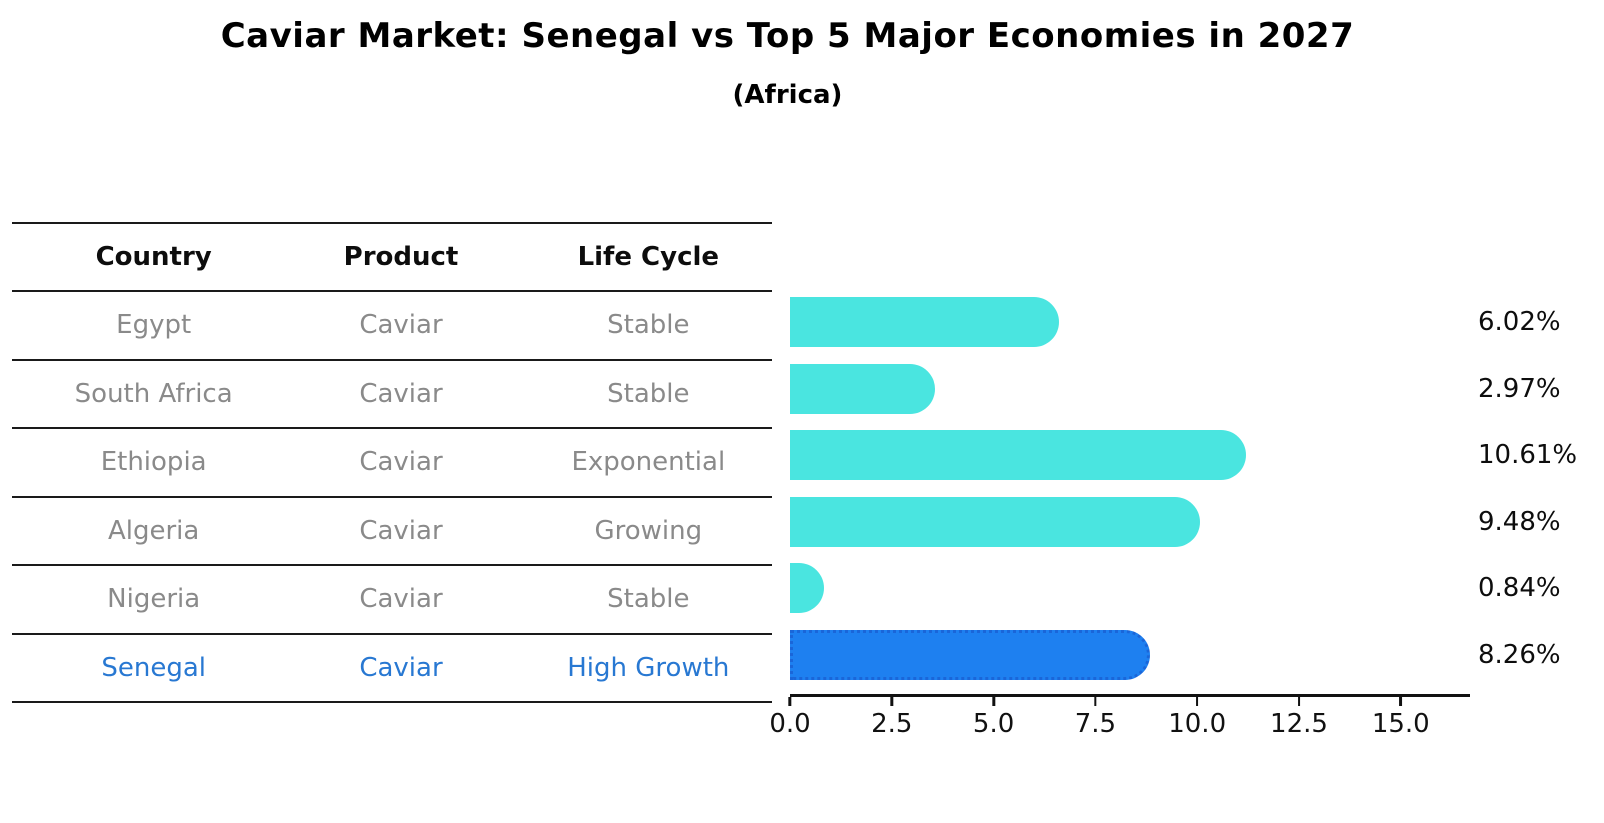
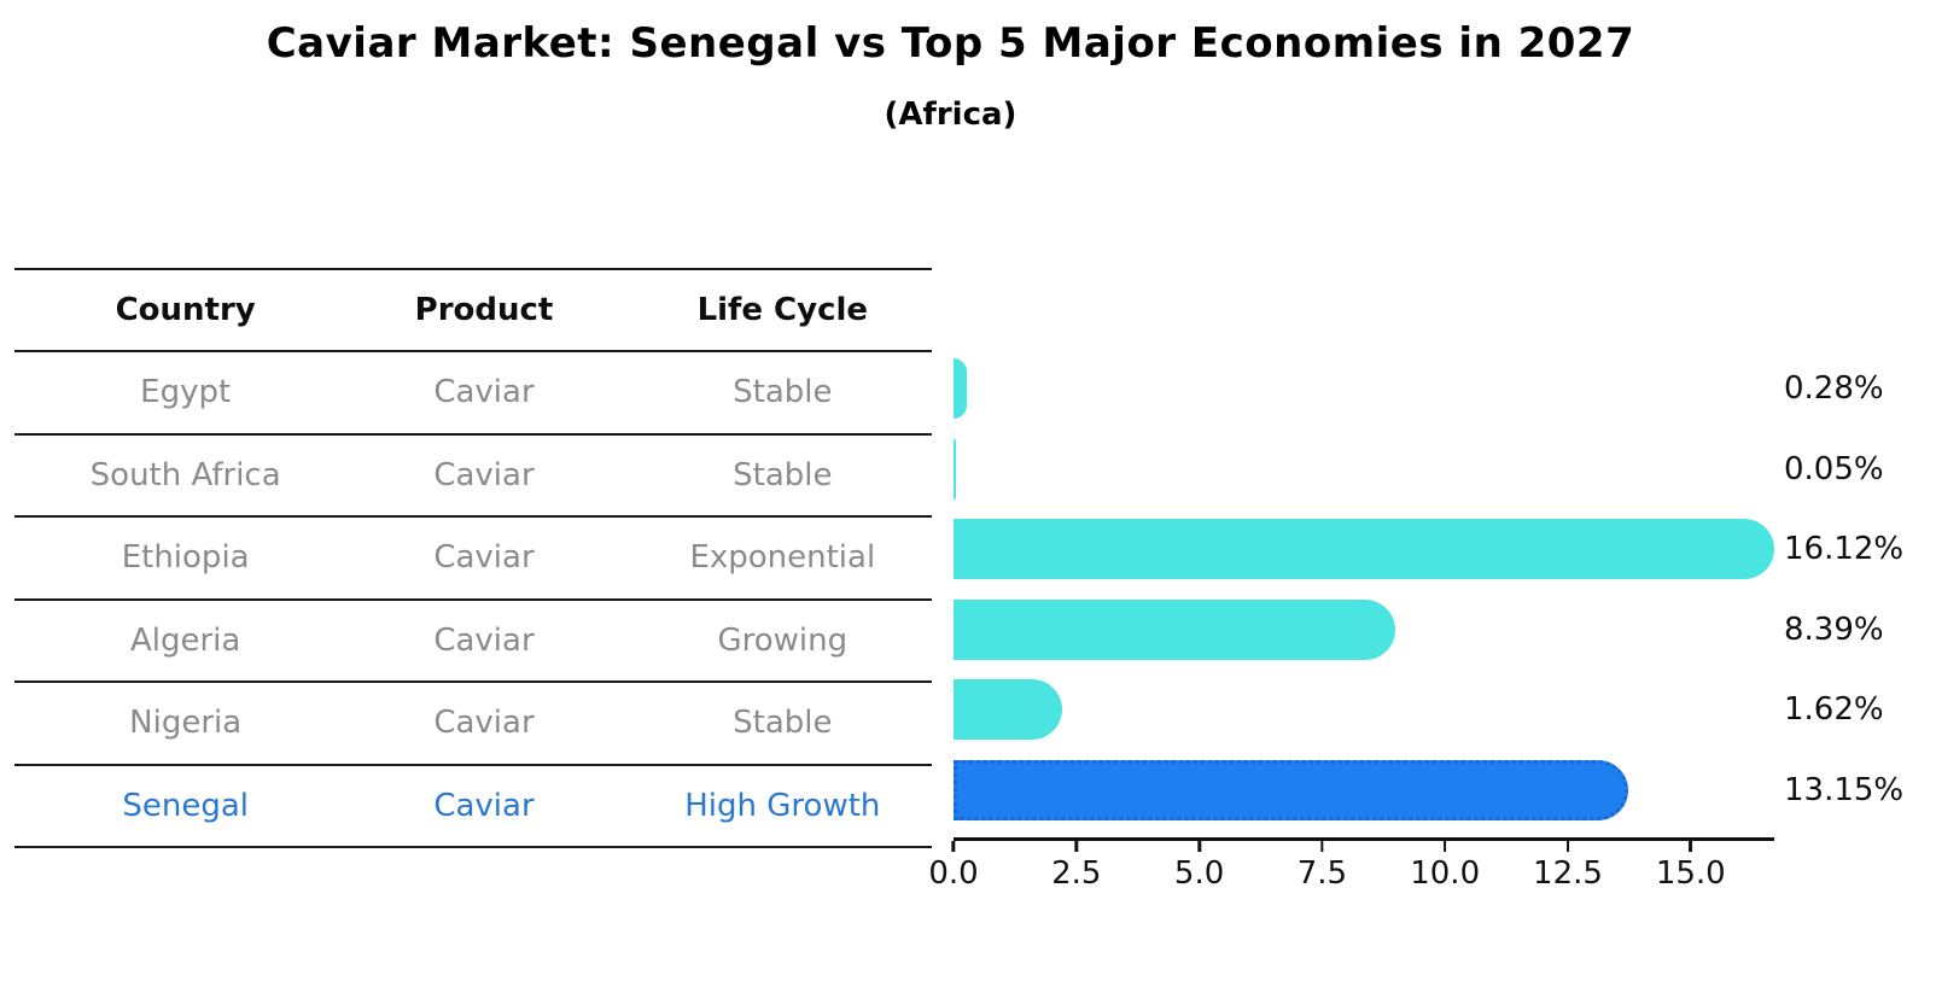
Egypt: 6.02% -> 0.28%
South Africa: 2.97% -> 0.05%
Ethiopia: 10.61% -> 16.12%
Algeria: 9.48% -> 8.39%
Nigeria: 0.84% -> 1.62%
Senegal: 8.26% -> 13.15%
